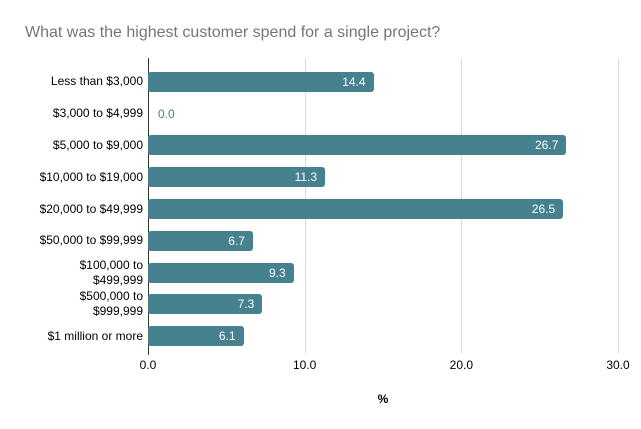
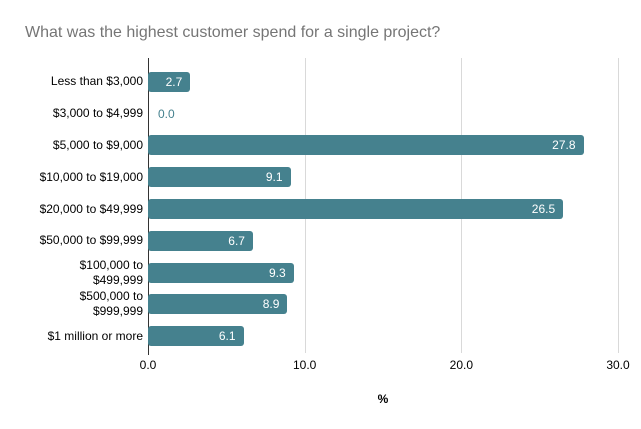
Less than $3,000: 14.4 -> 2.7
$5,000 to $9,000: 26.7 -> 27.8
$10,000 to $19,000: 11.3 -> 9.1
$500,000 to $999,999: 7.3 -> 8.9
